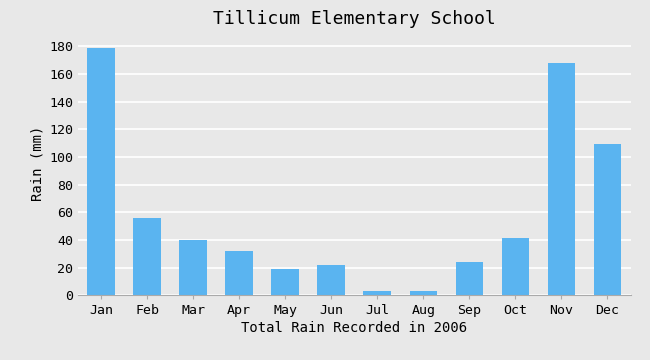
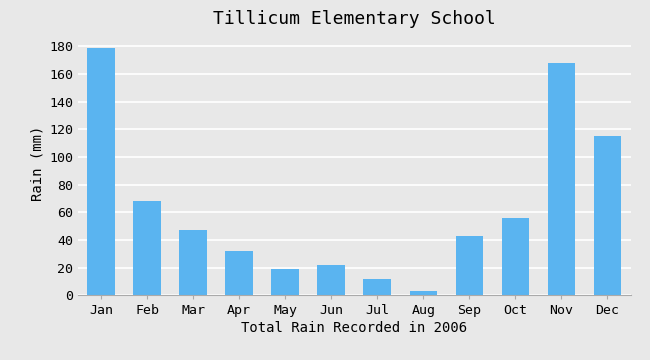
Feb: 56 -> 68
Mar: 40 -> 47
Jul: 3 -> 12
Sep: 24 -> 43
Oct: 41 -> 56
Dec: 109 -> 115
